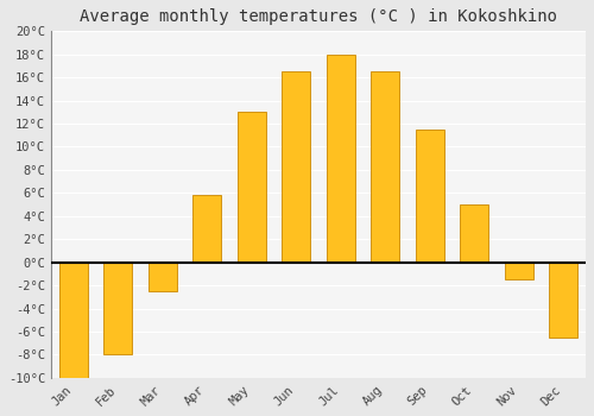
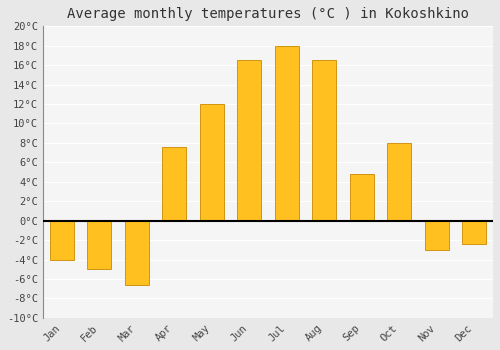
Jan: -10.0°C -> -4.0°C
Feb: -8.0°C -> -5.0°C
Mar: -2.5°C -> -6.6°C
Apr: 5.8°C -> 7.6°C
May: 13.0°C -> 12.0°C
Sep: 11.5°C -> 4.8°C
Oct: 5.0°C -> 8.0°C
Nov: -1.5°C -> -3.0°C
Dec: -6.5°C -> -2.4°C
